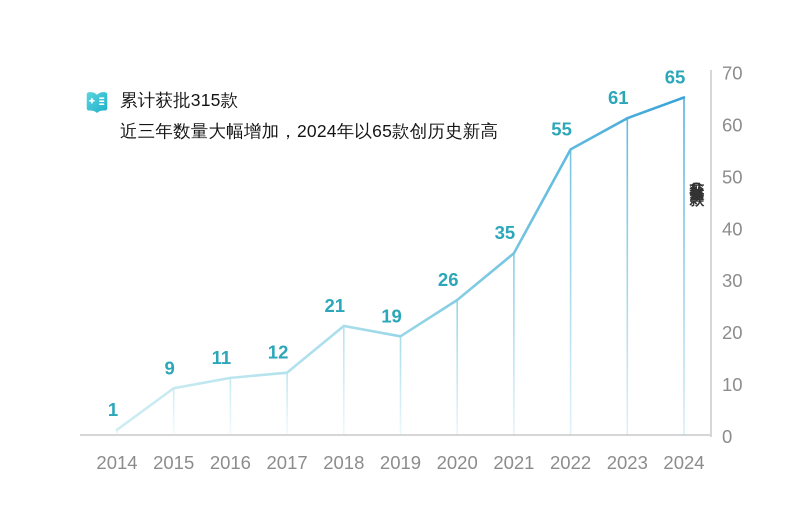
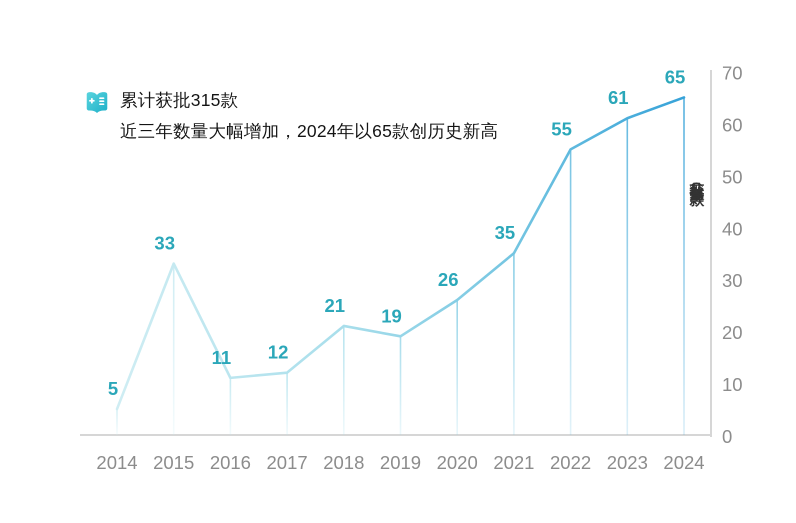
2014: 1 -> 5
2015: 9 -> 33
